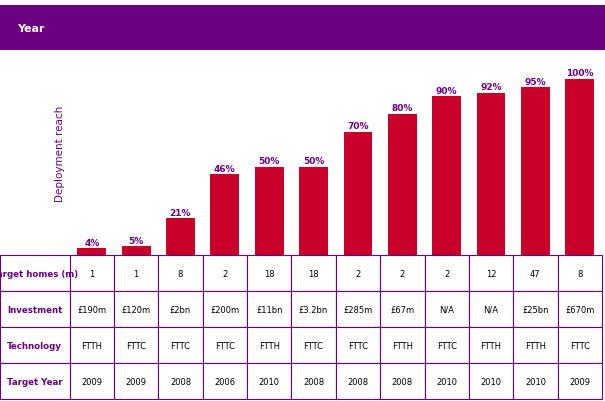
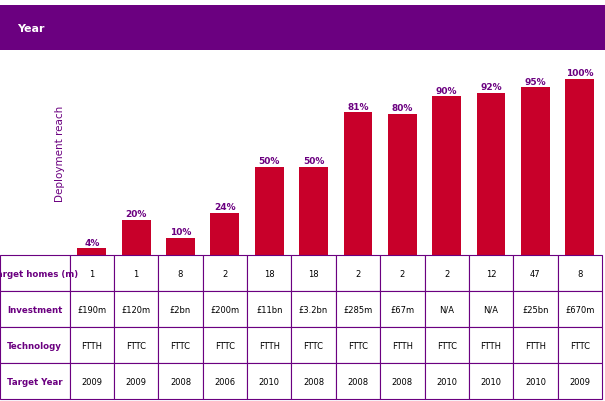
Telecom Italia: 5% -> 20%
DT Germany: 21% -> 10%
Belgacom Belgium: 46% -> 24%
Swisscom: 70% -> 81%
